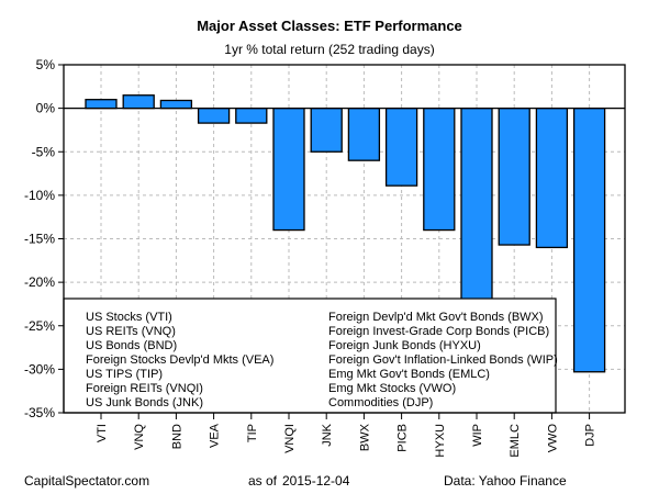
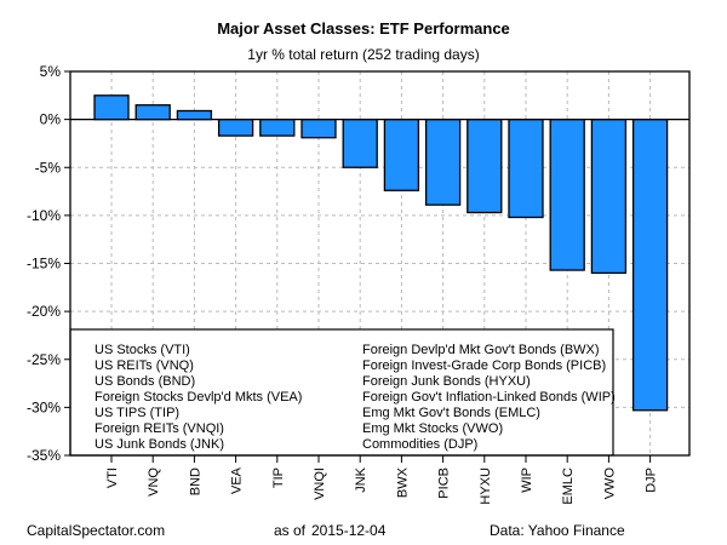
VTI: 1% -> 2%
VNQI: -14% -> -2%
BWX: -6% -> -7%
HYXU: -14% -> -10%
WIP: -25% -> -10%
